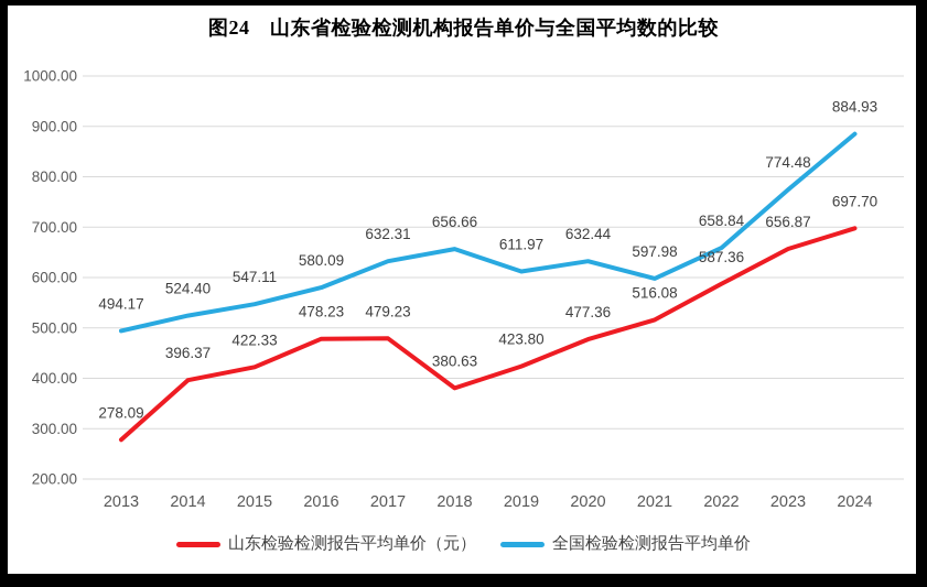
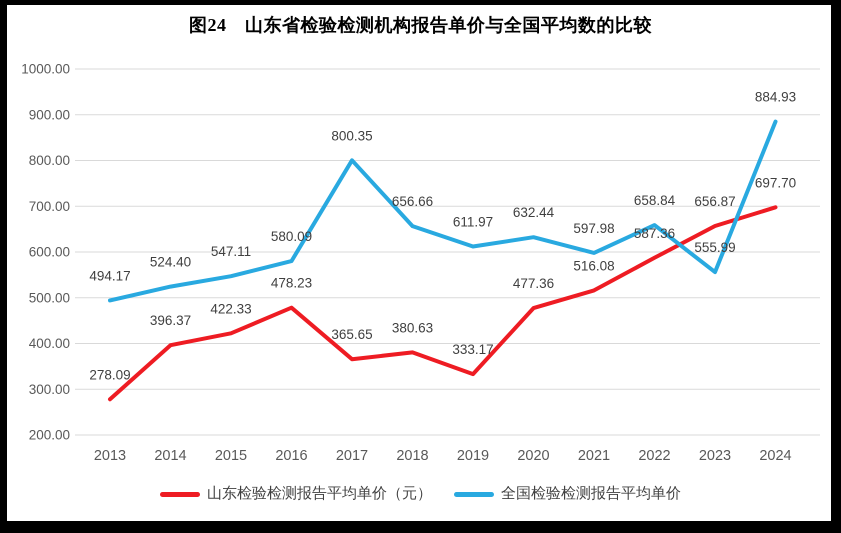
山东检验检测报告平均单价（元）/2017: 479.23 -> 365.65
全国检验检测报告平均单价/2017: 632.31 -> 800.35
山东检验检测报告平均单价（元）/2019: 423.80 -> 333.17
全国检验检测报告平均单价/2023: 774.48 -> 555.99
